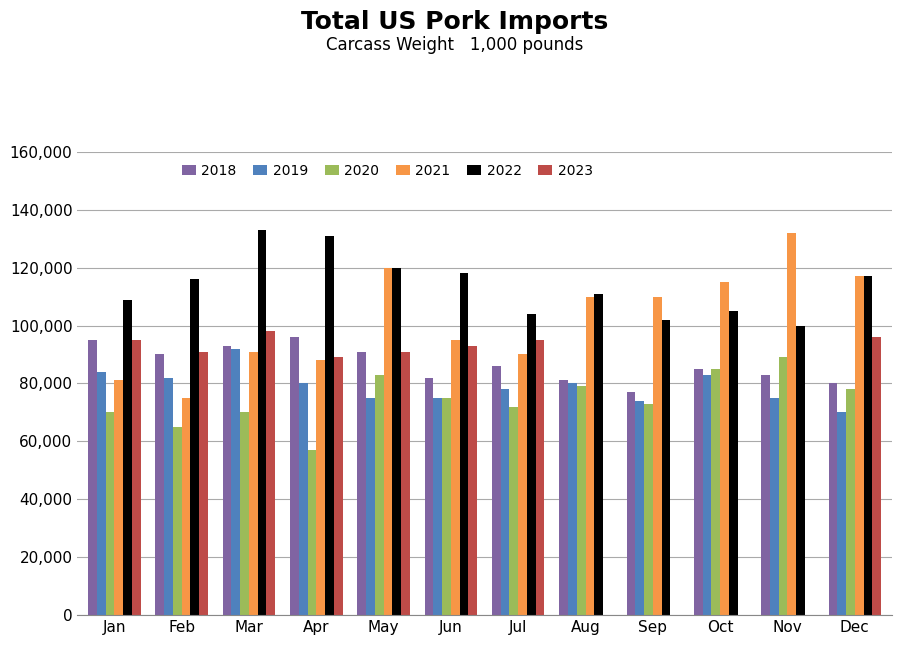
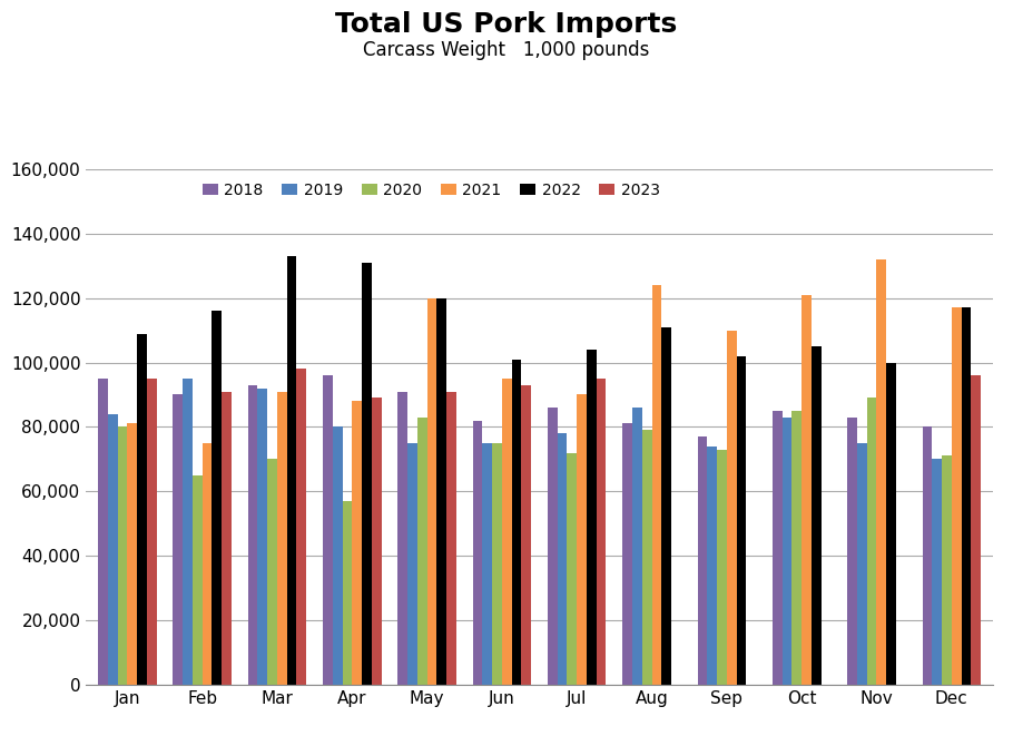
2020/Jan: 70,000 -> 80,000
2019/Feb: 82,000 -> 95,000
2022/Jun: 118,000 -> 101,000
2019/Aug: 80,000 -> 86,000
2021/Aug: 110,000 -> 124,000
2021/Oct: 115,000 -> 121,000
2020/Dec: 78,000 -> 71,000
